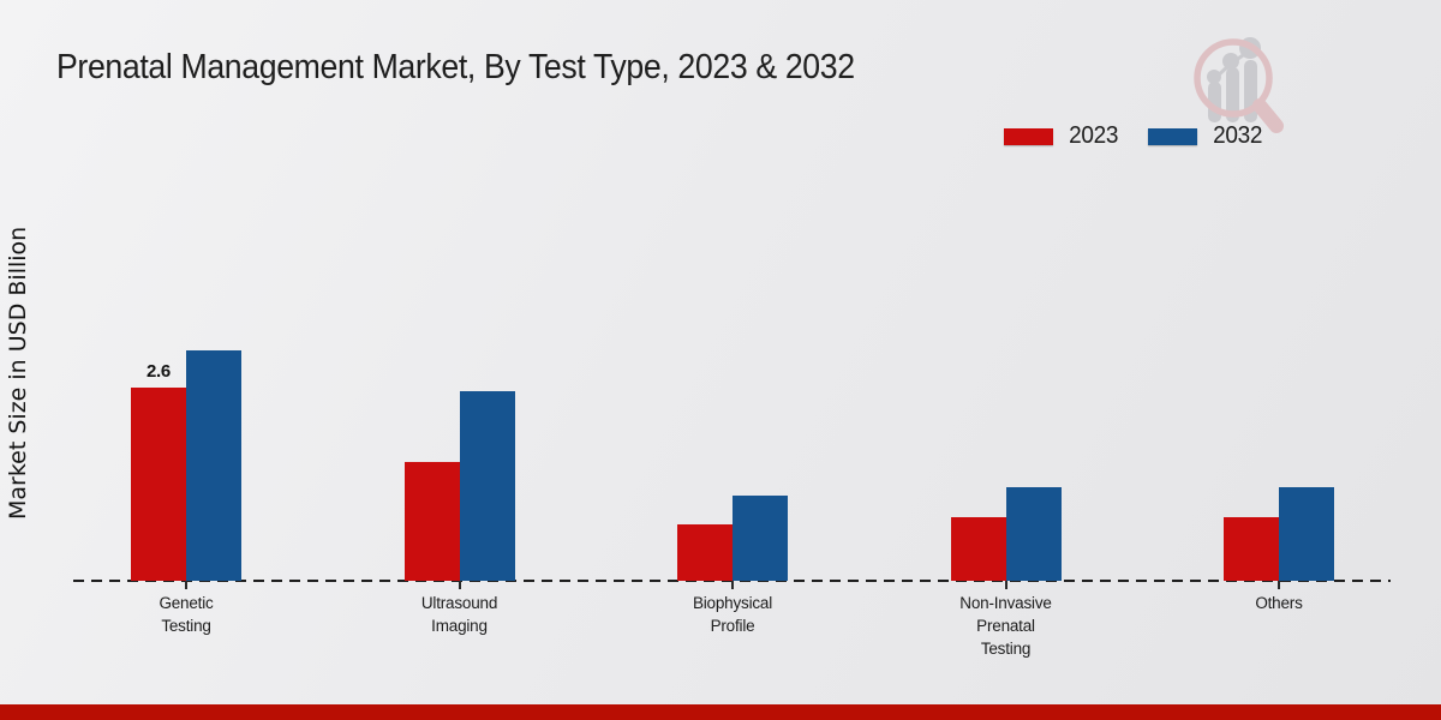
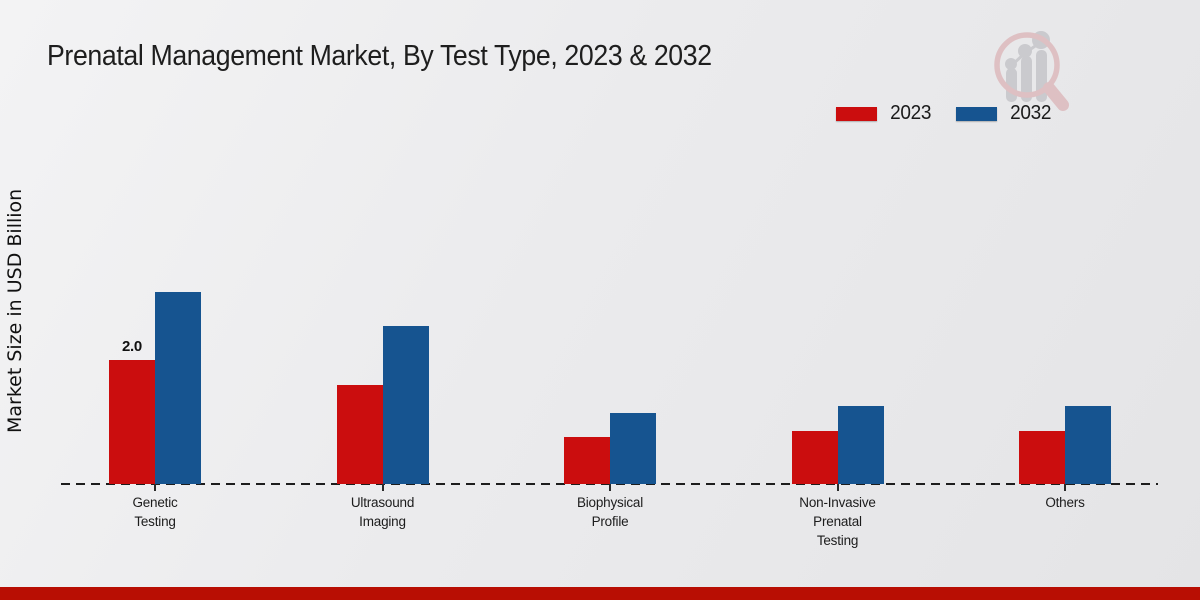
2023/Genetic Testing: 2.6 -> 2.0
